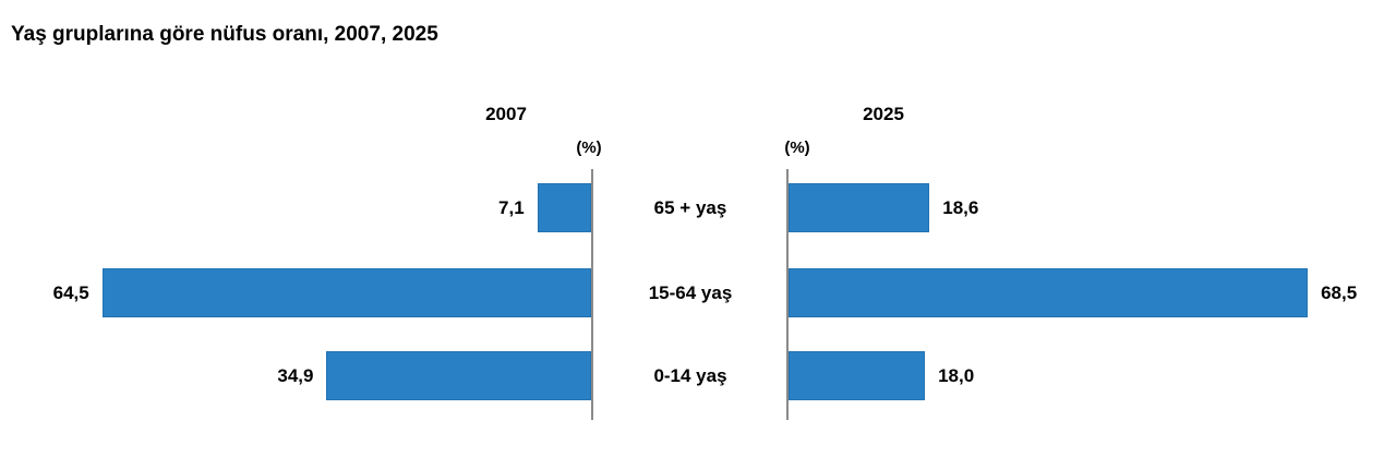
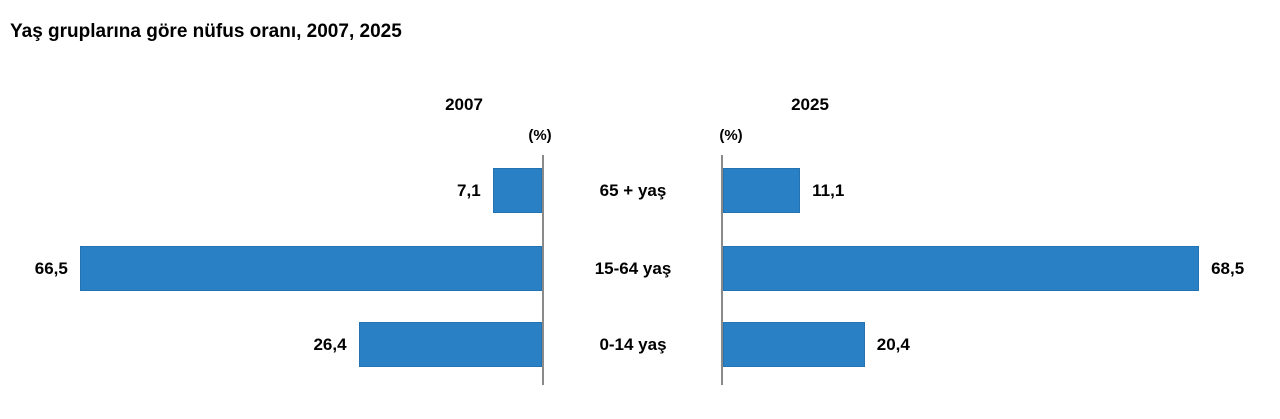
2025/65 + yaş: 18,6 -> 11,1
2007/15-64 yaş: 64,5 -> 66,5
2007/0-14 yaş: 34,9 -> 26,4
2025/0-14 yaş: 18,0 -> 20,4
